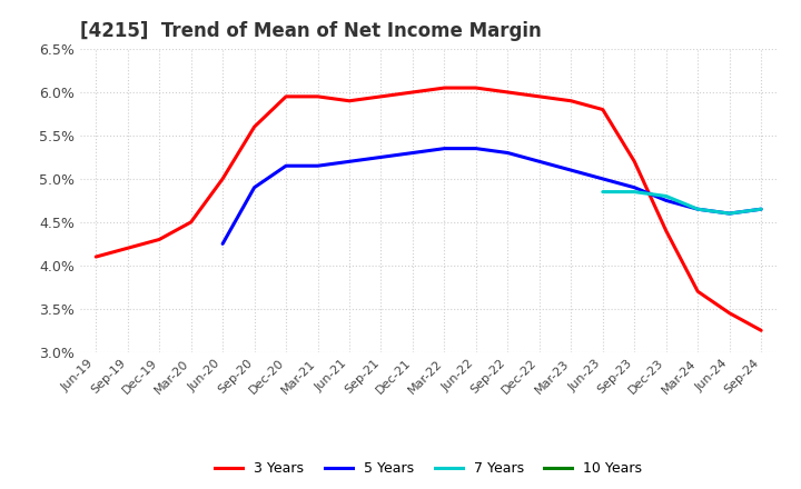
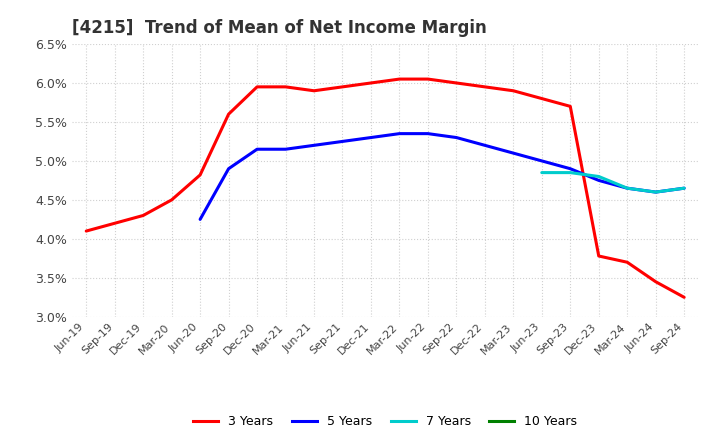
3 Years/Jun-20: 5.00% -> 4.82%
3 Years/Sep-23: 5.20% -> 5.70%
3 Years/Dec-23: 4.40% -> 3.78%
